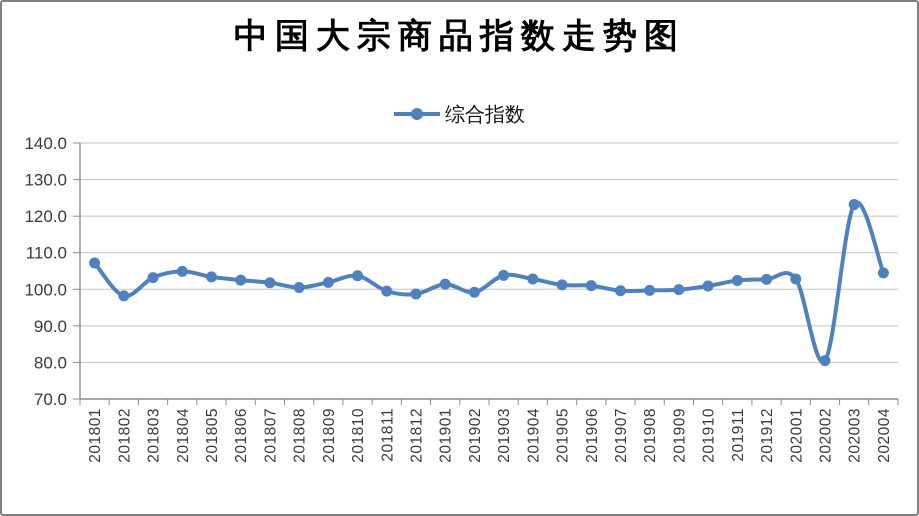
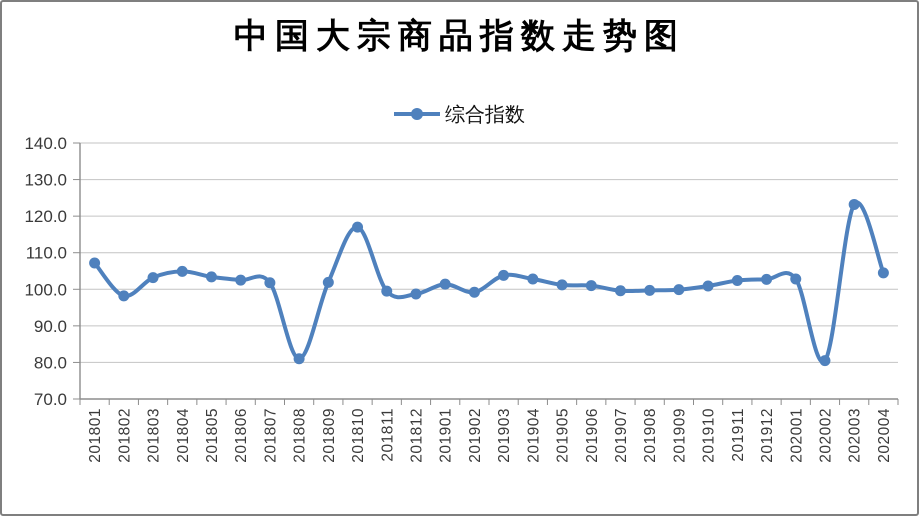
201808: 100 -> 81
201810: 104 -> 117
